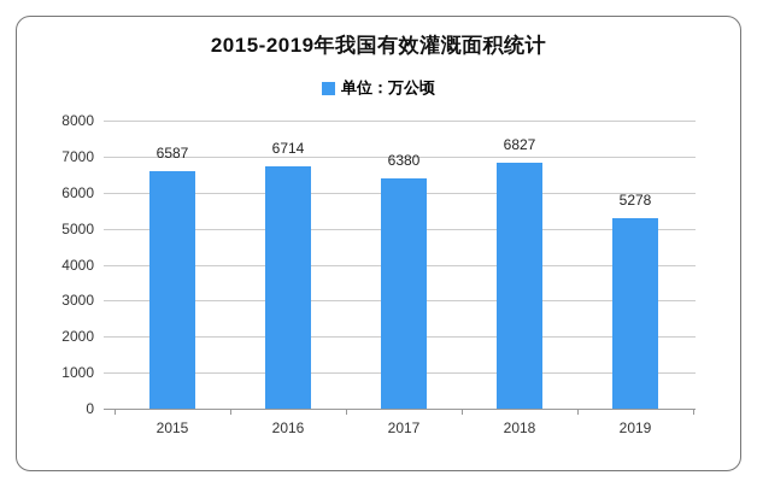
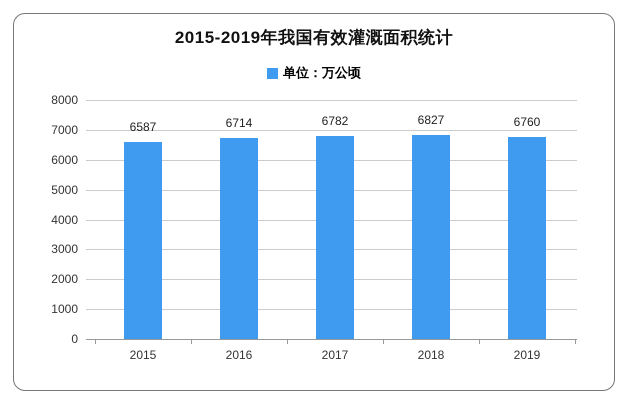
2017: 6380 -> 6782
2019: 5278 -> 6760
